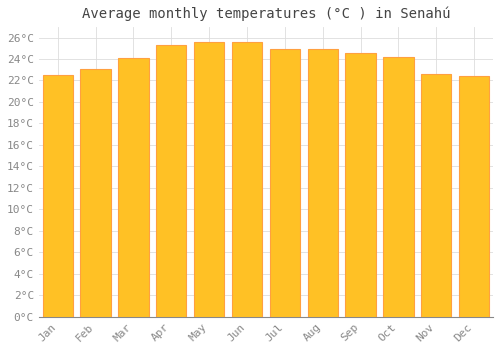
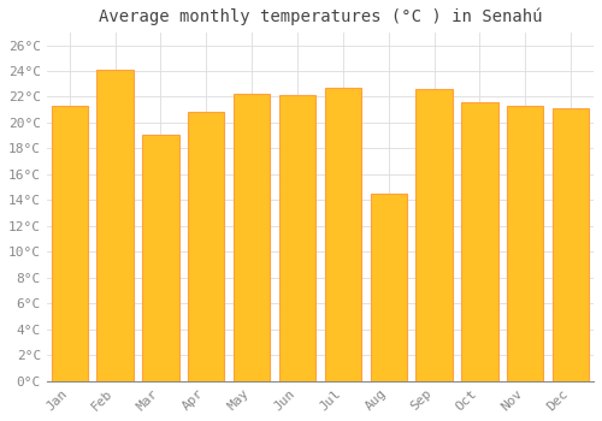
Jan: 22.5°C -> 21.3°C
Feb: 23.1°C -> 24.1°C
Mar: 24.1°C -> 19.1°C
Apr: 25.3°C -> 20.8°C
May: 25.6°C -> 22.2°C
Jun: 25.6°C -> 22.1°C
Jul: 24.9°C -> 22.7°C
Aug: 24.9°C -> 14.5°C
Sep: 24.6°C -> 22.6°C
Oct: 24.2°C -> 21.6°C
Nov: 22.6°C -> 21.3°C
Dec: 22.4°C -> 21.1°C
